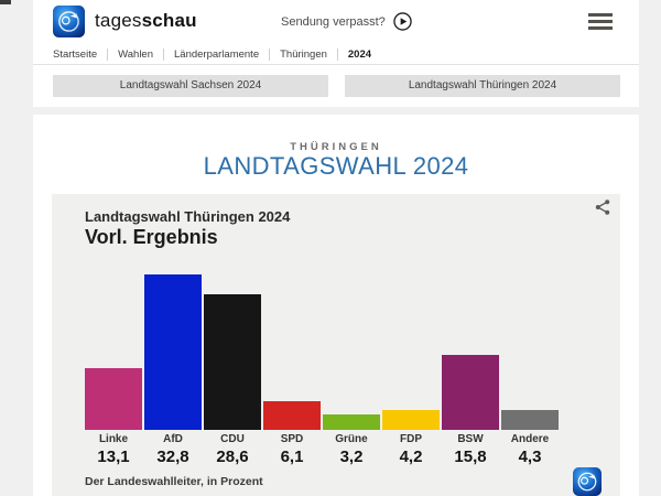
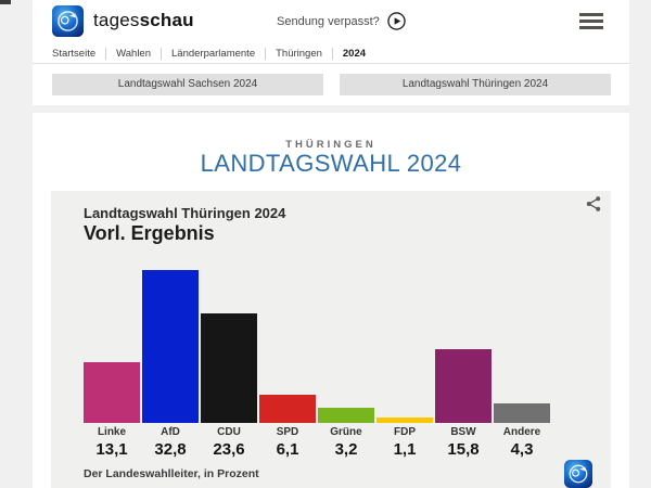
CDU: 28,6 -> 23,6
FDP: 4,2 -> 1,1
